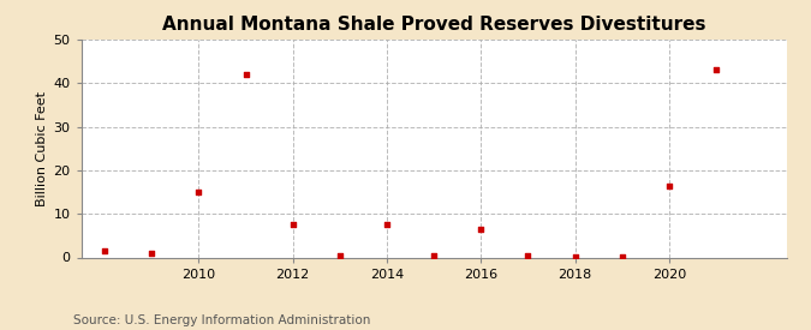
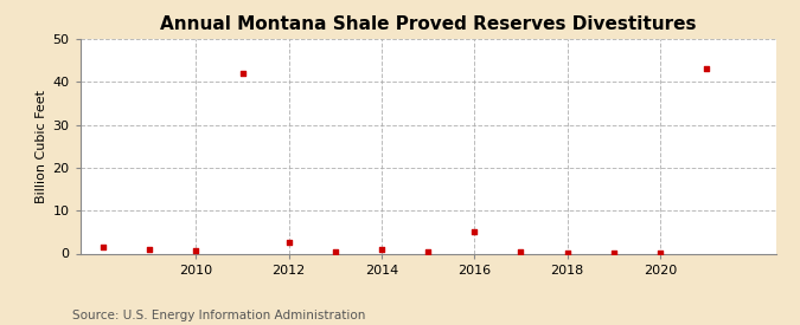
2010: 15.0 -> 0.8
2012: 7.5 -> 2.7
2014: 7.5 -> 1.0
2016: 6.5 -> 5.0
2020: 16.5 -> 0.2
